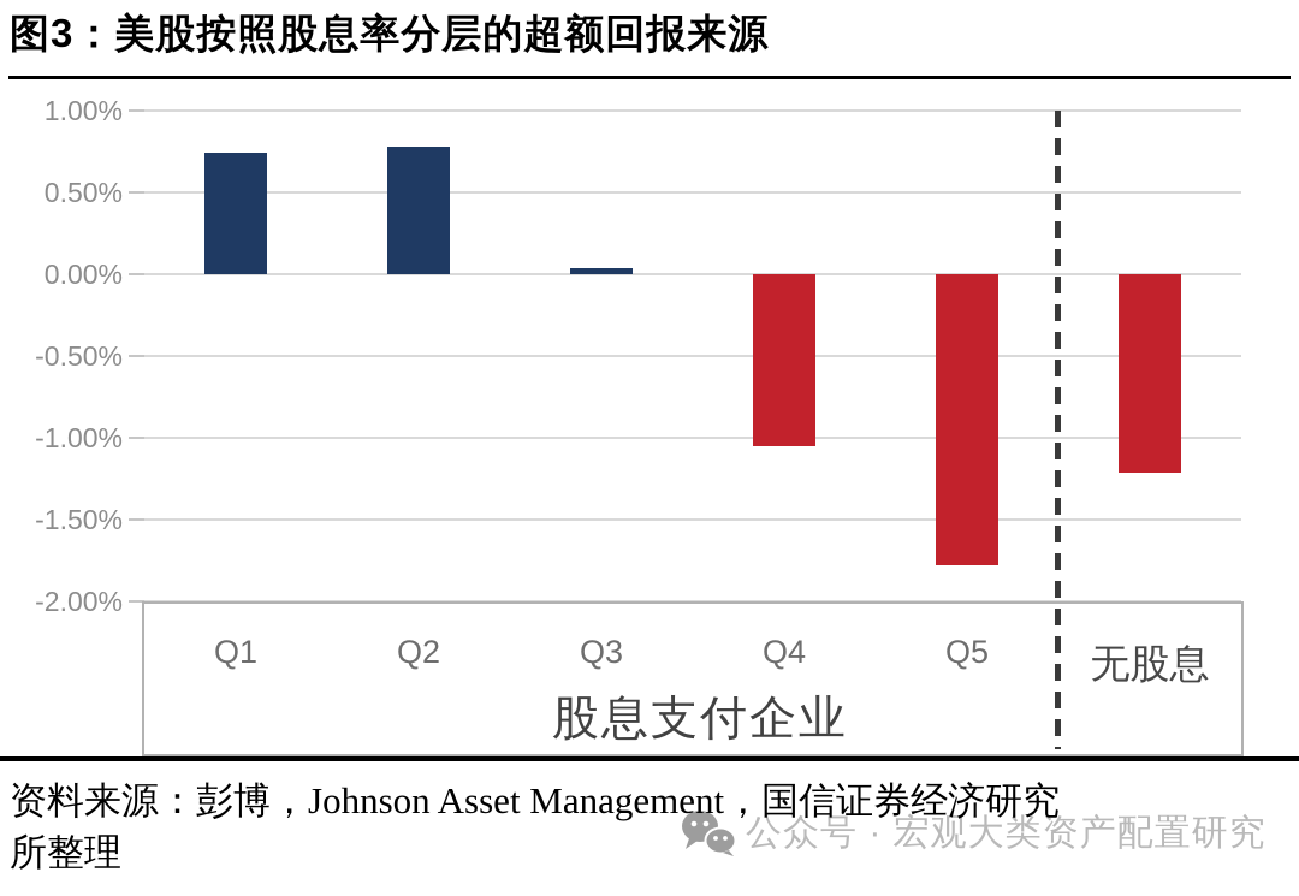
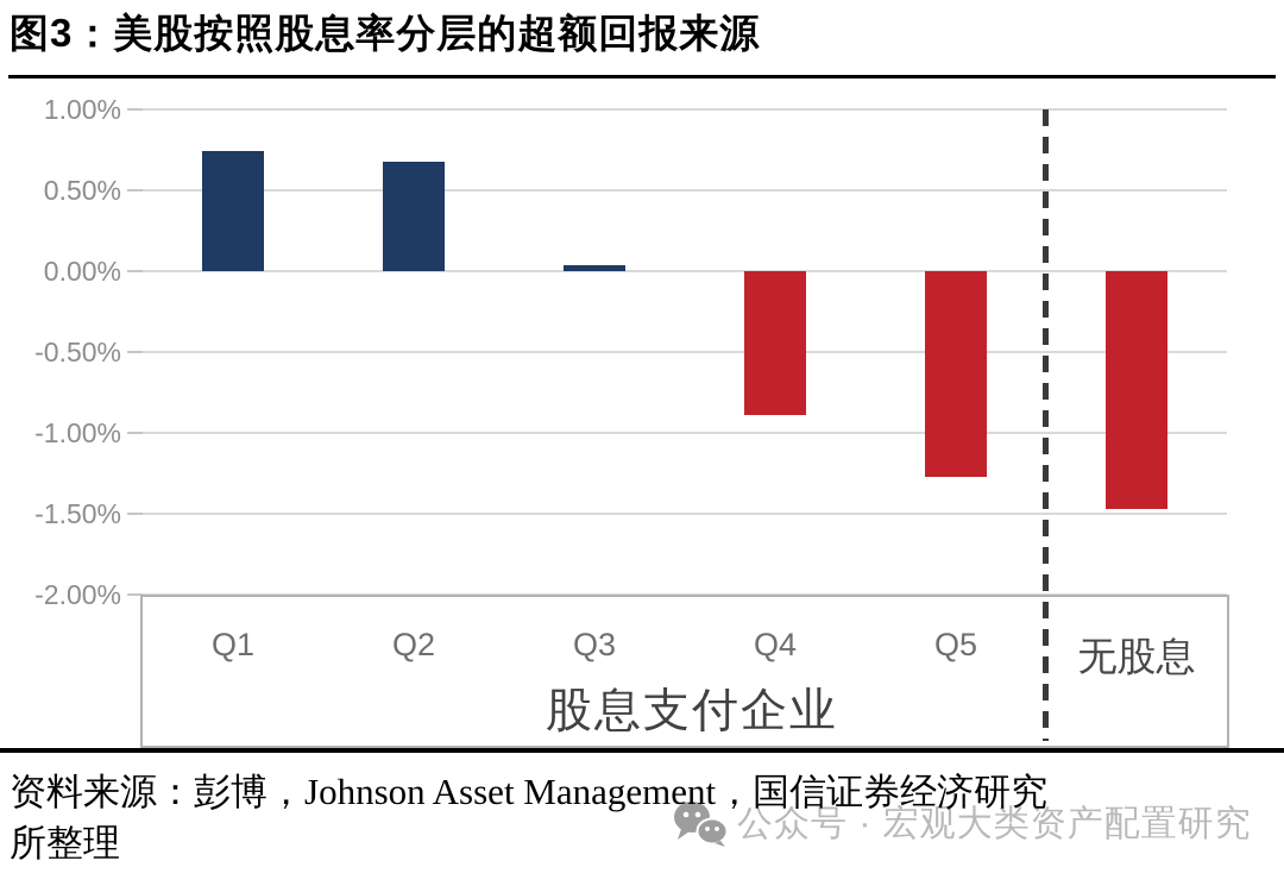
Q2: 0.78% -> 0.68%
Q4: -1.05% -> -0.89%
Q5: -1.78% -> -1.27%
无股息: -1.21% -> -1.47%
